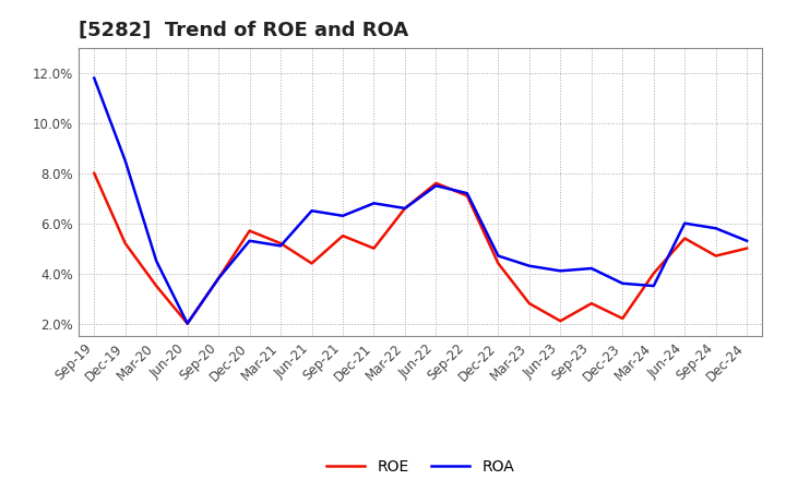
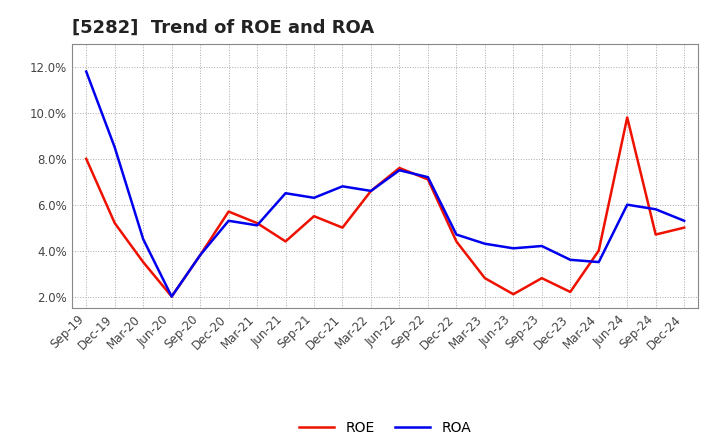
ROE/Jun-24: 5.4% -> 9.8%
